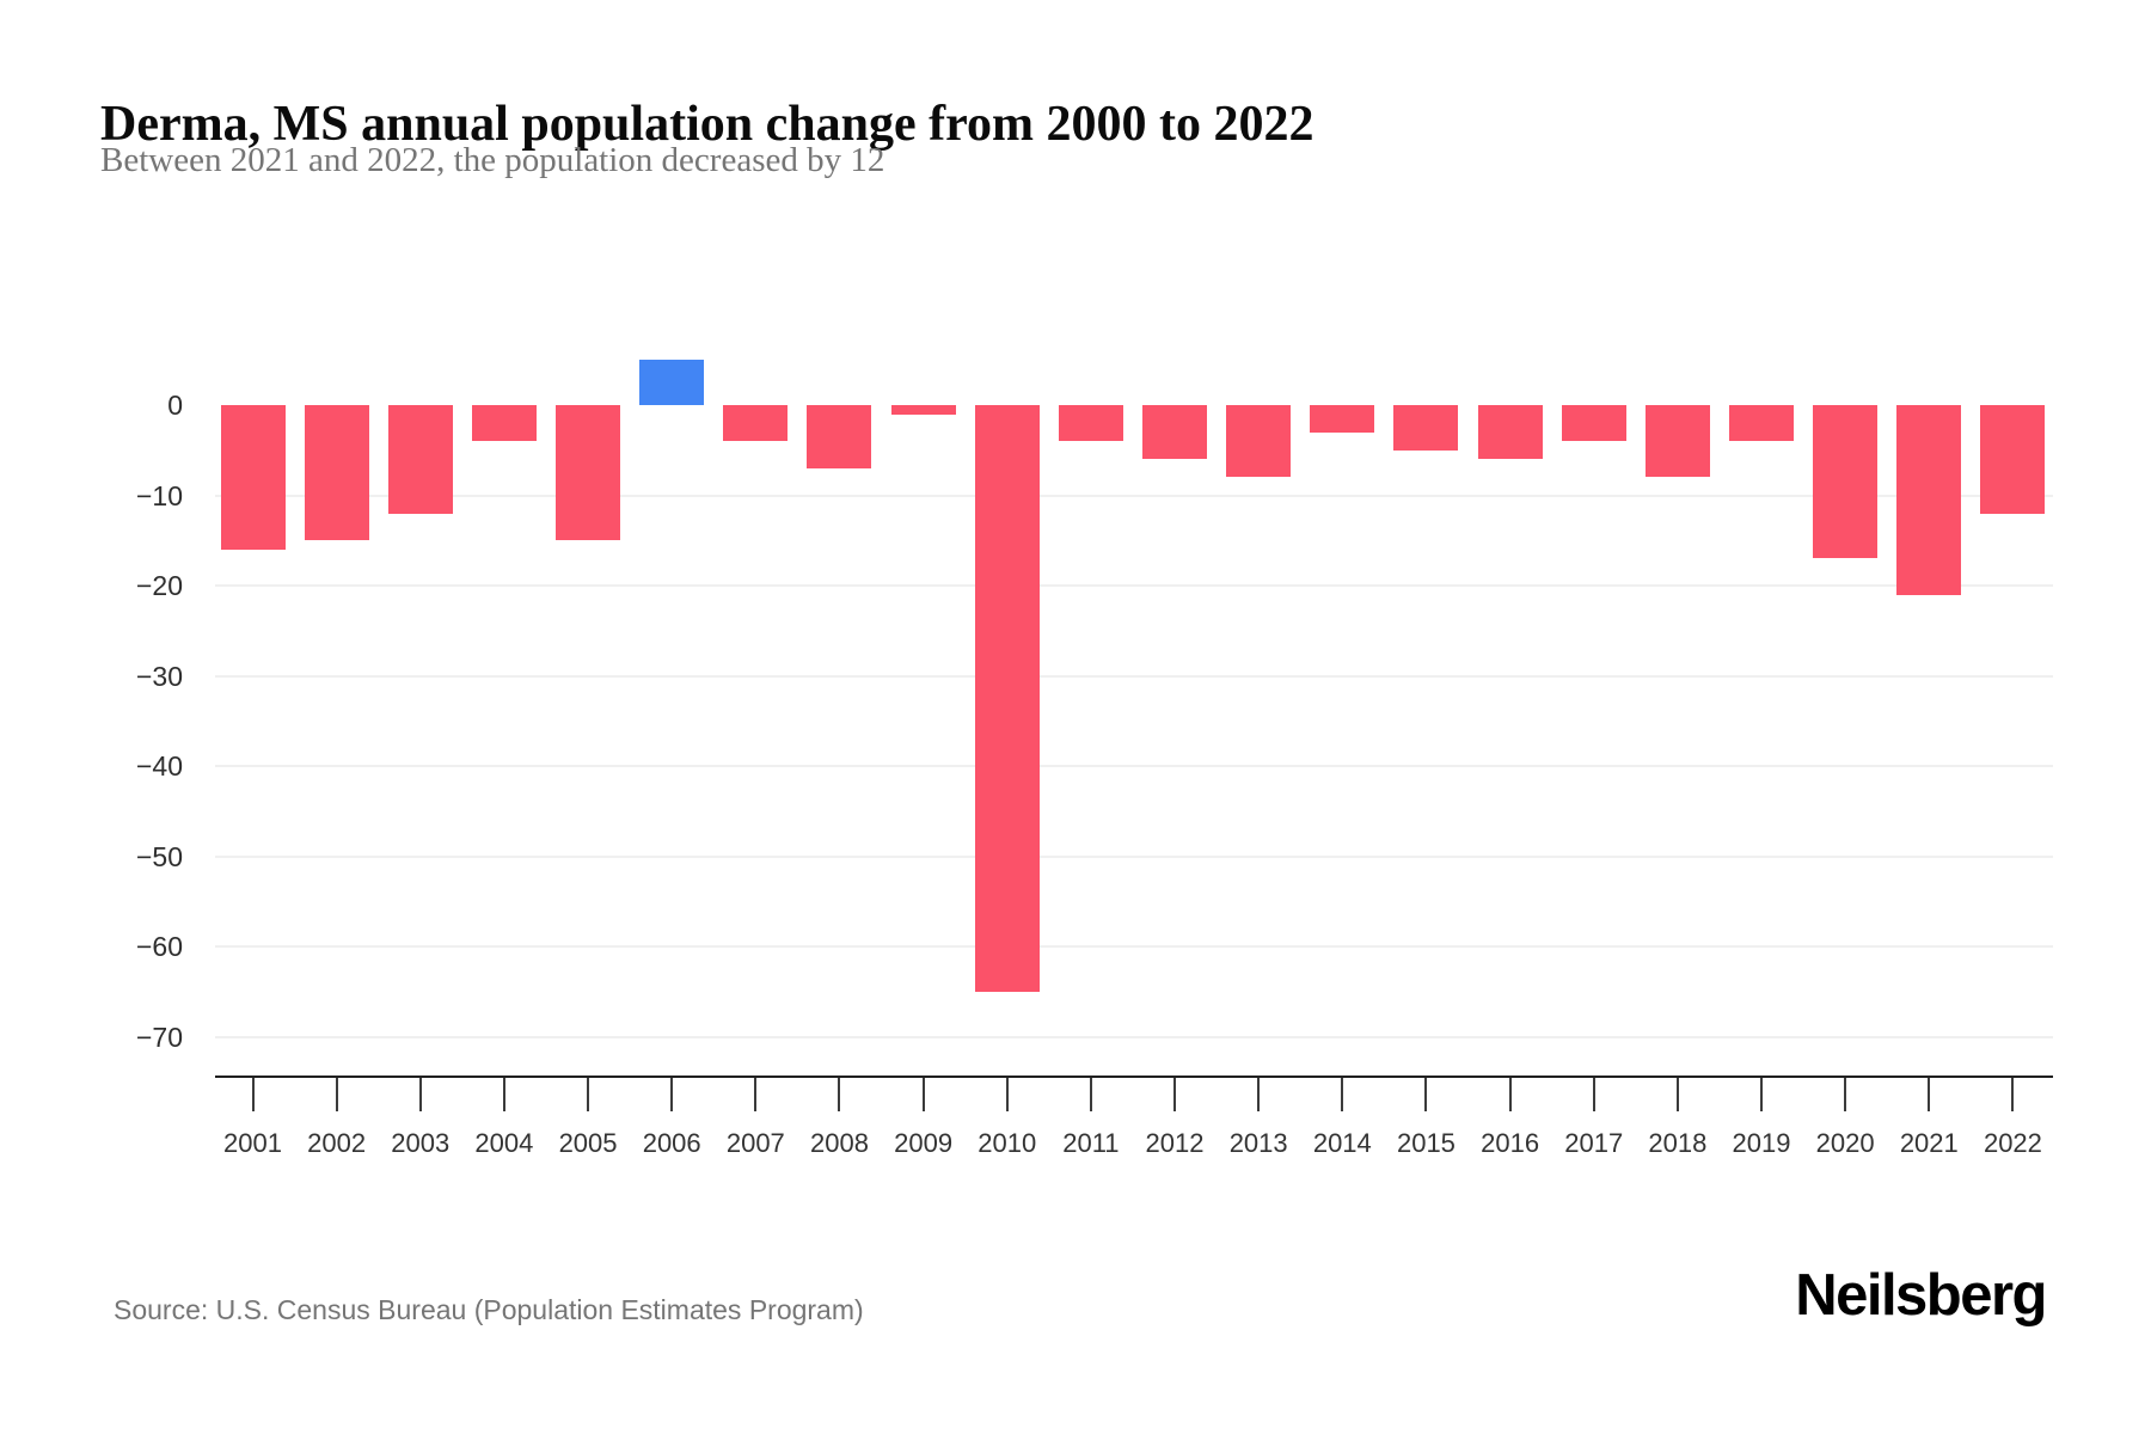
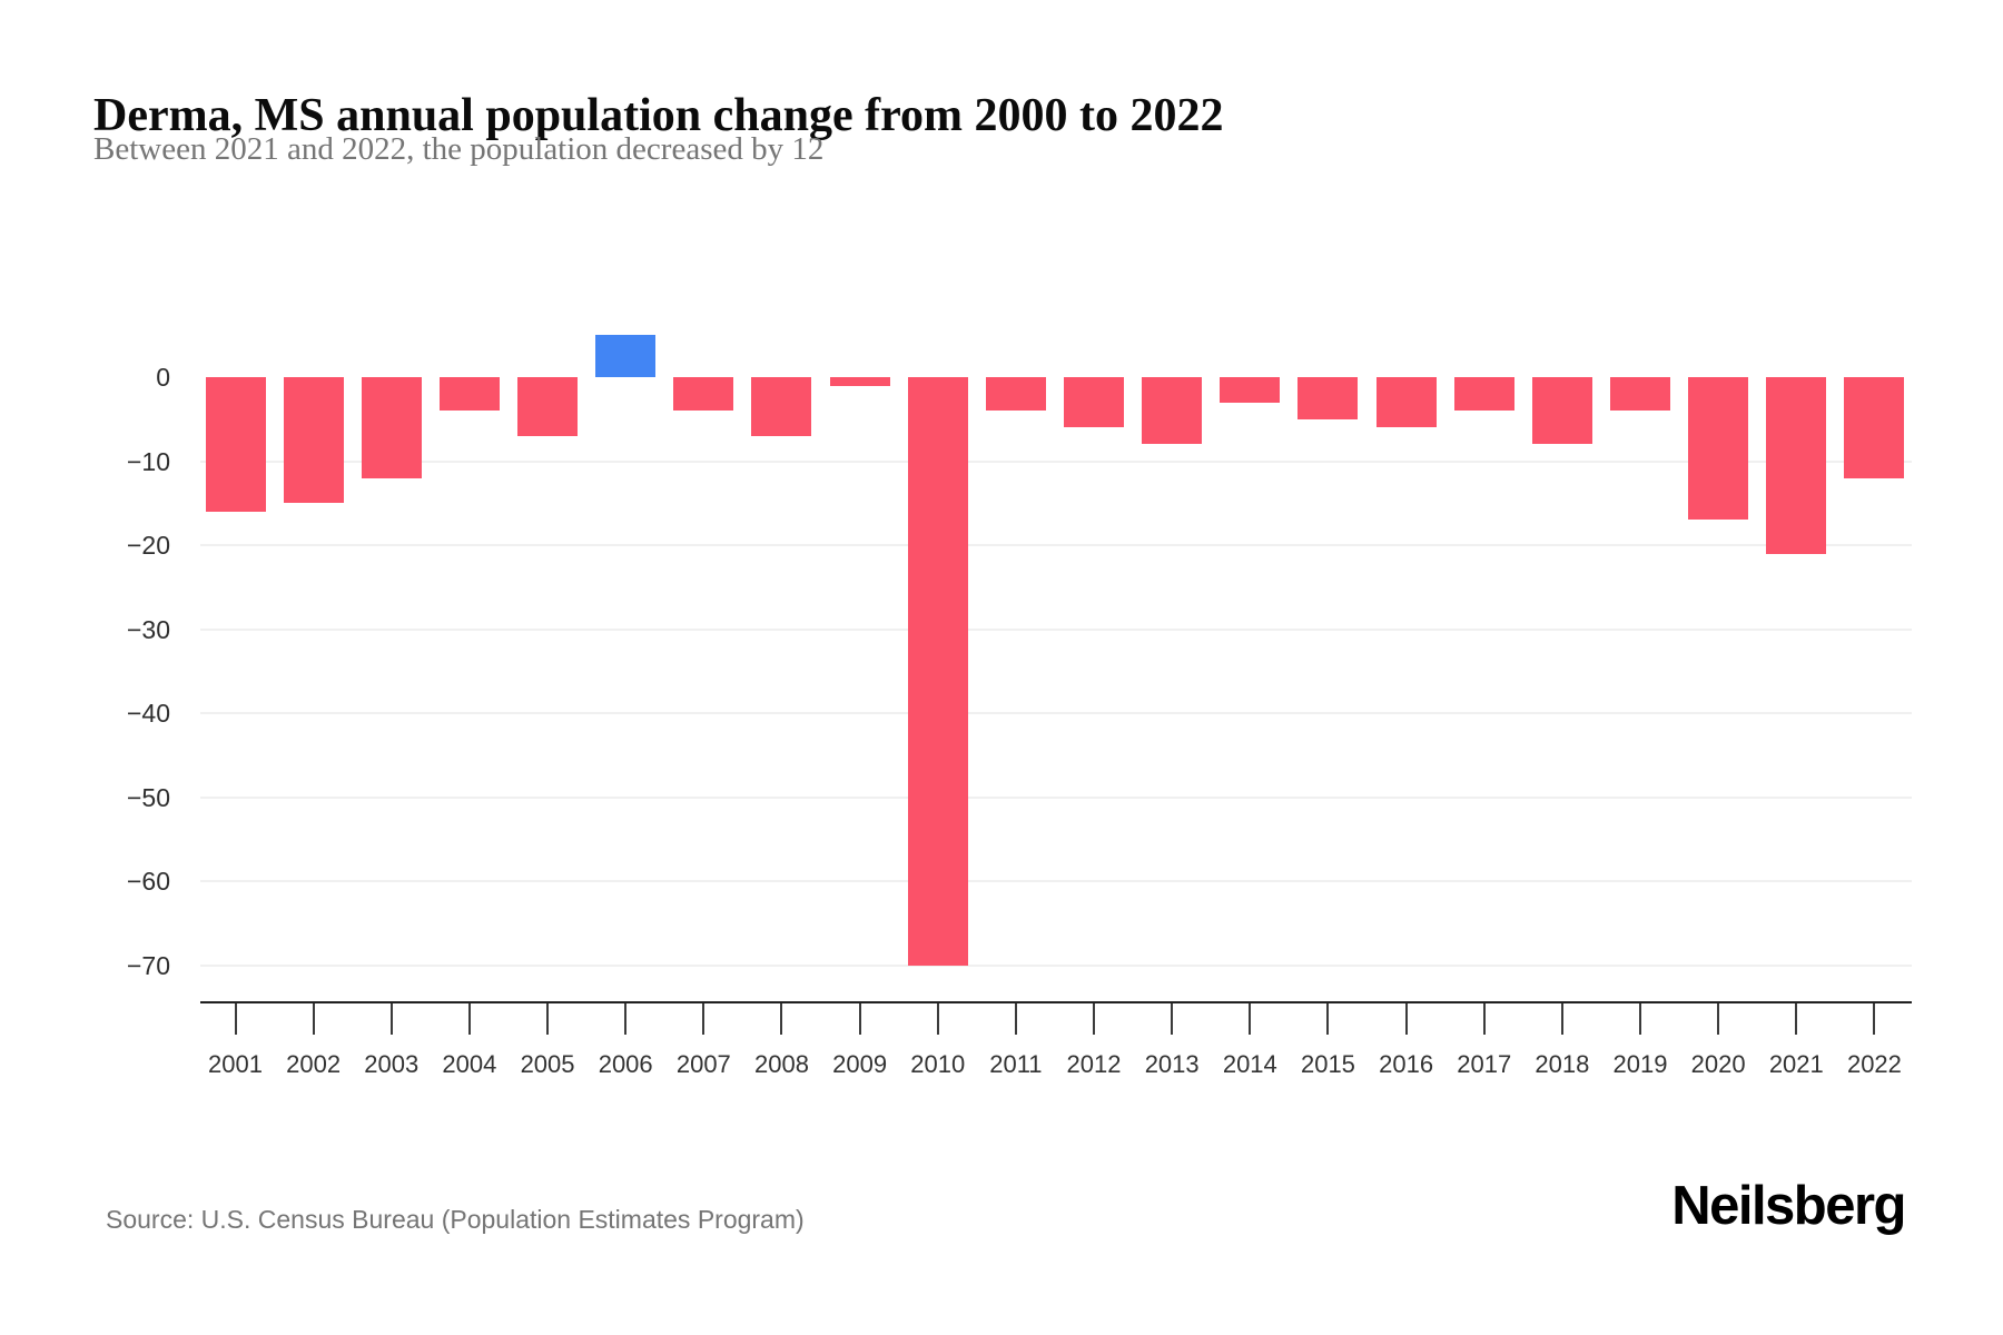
2005: -15 -> -7
2010: -65 -> -70
